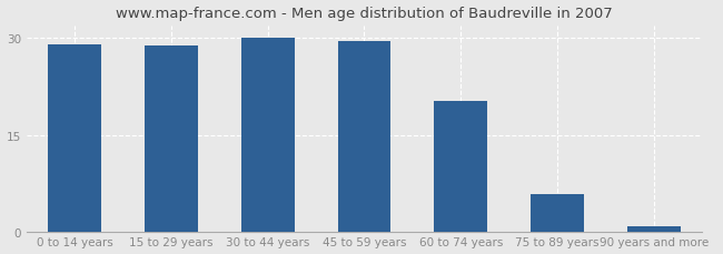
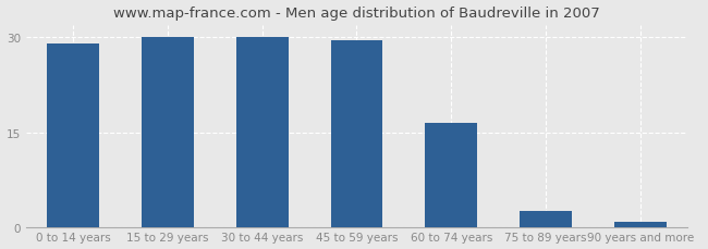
15 to 29 years: 28.8 -> 30.0
60 to 74 years: 20.2 -> 16.5
75 to 89 years: 5.8 -> 2.5
